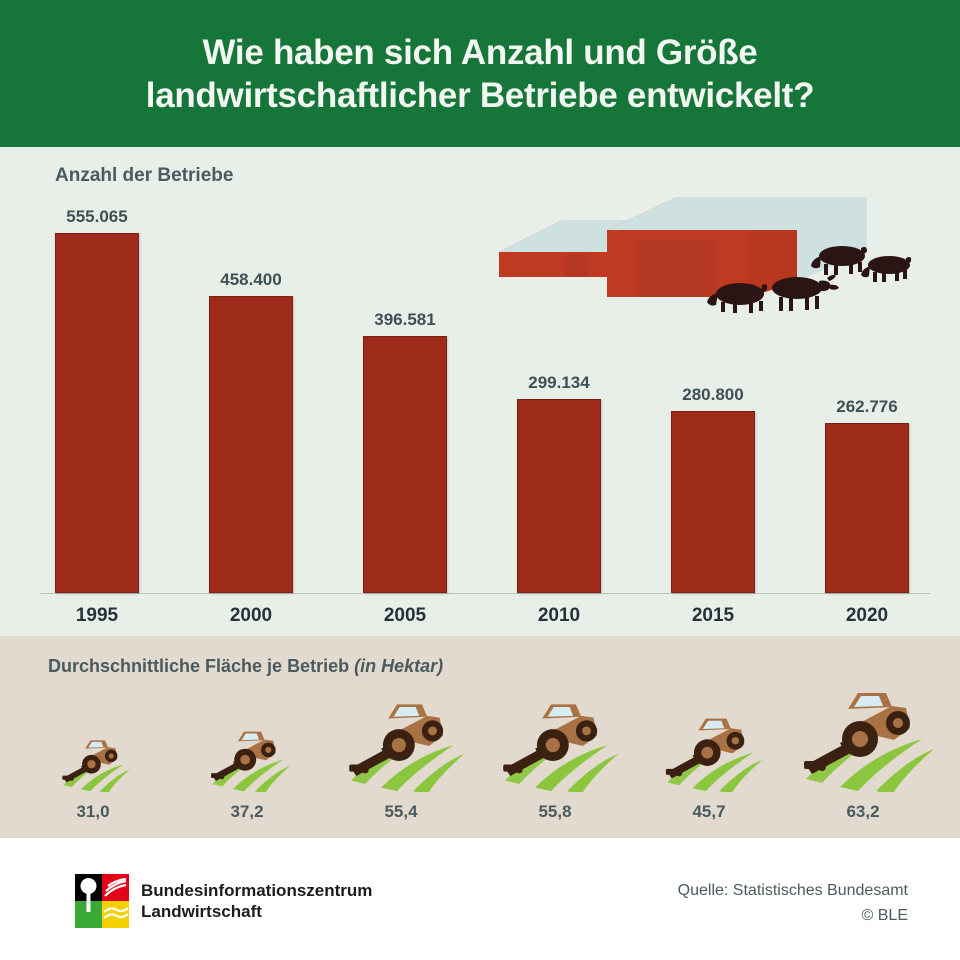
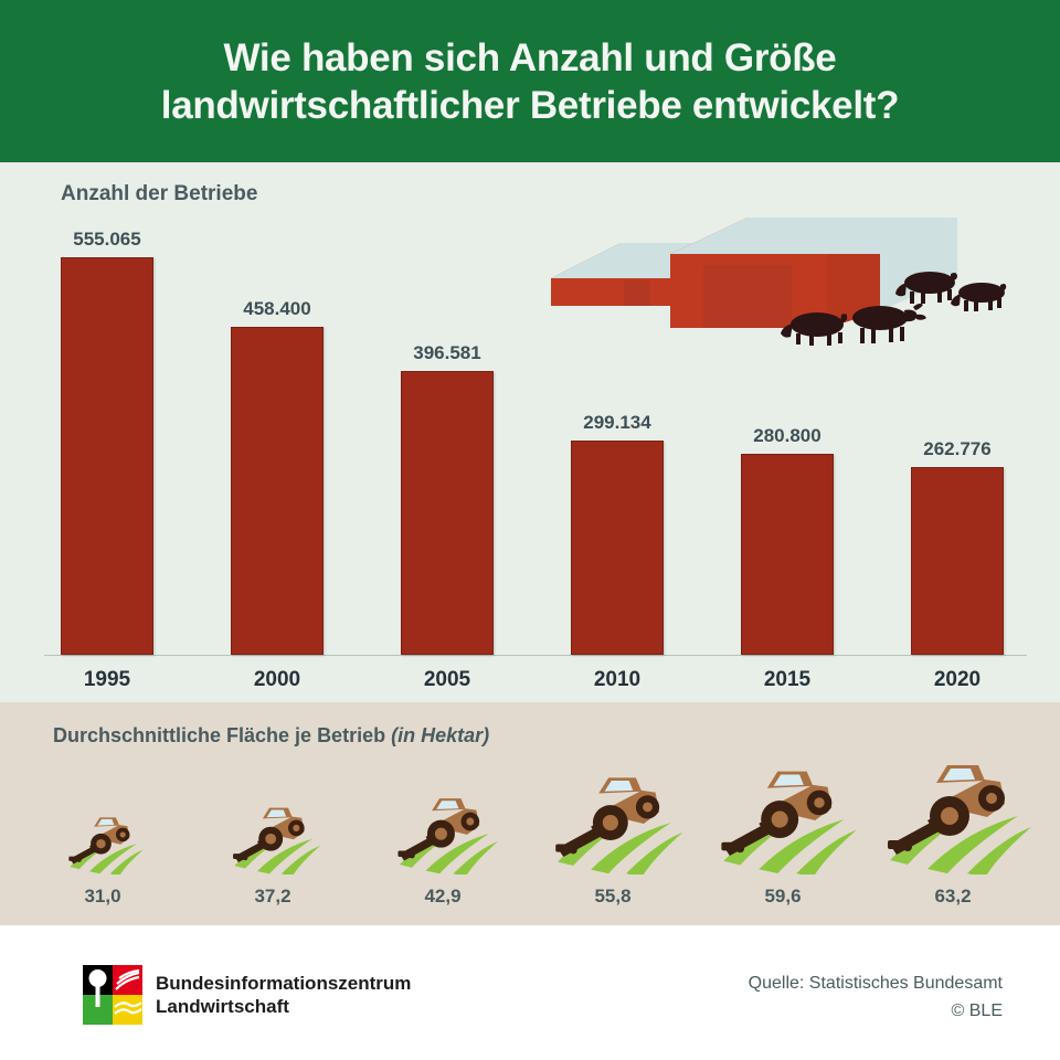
Durchschnittliche Fläche je Betrieb (in Hektar)/2005: 55,4 -> 42,9
Durchschnittliche Fläche je Betrieb (in Hektar)/2015: 45,7 -> 59,6
